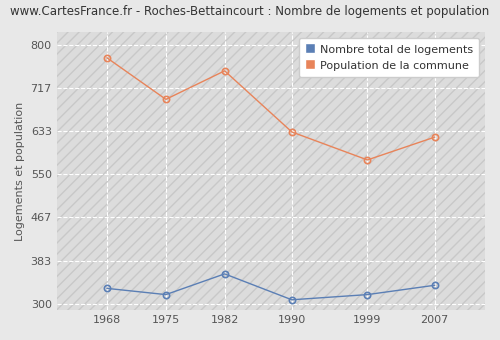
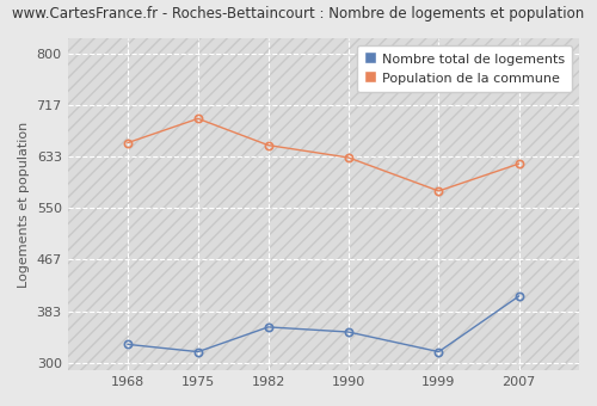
Population de la commune/1968: 775 -> 656
Population de la commune/1982: 750 -> 652
Nombre total de logements/1990: 308 -> 350
Nombre total de logements/2007: 336 -> 408
